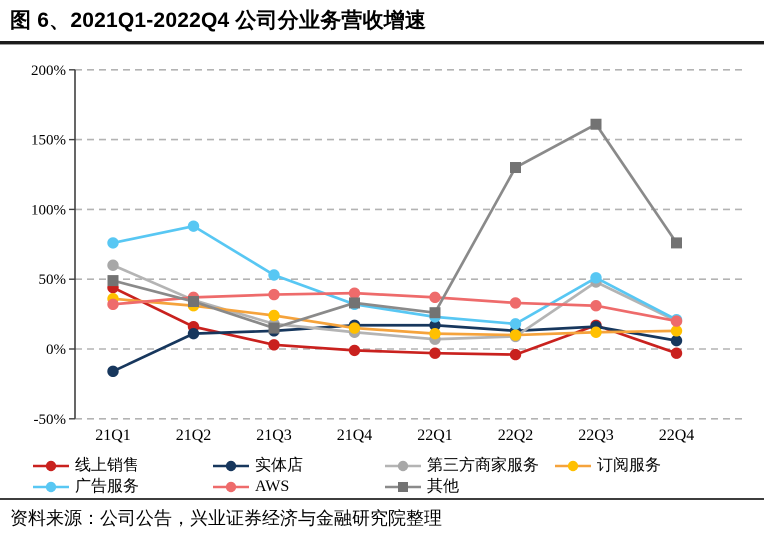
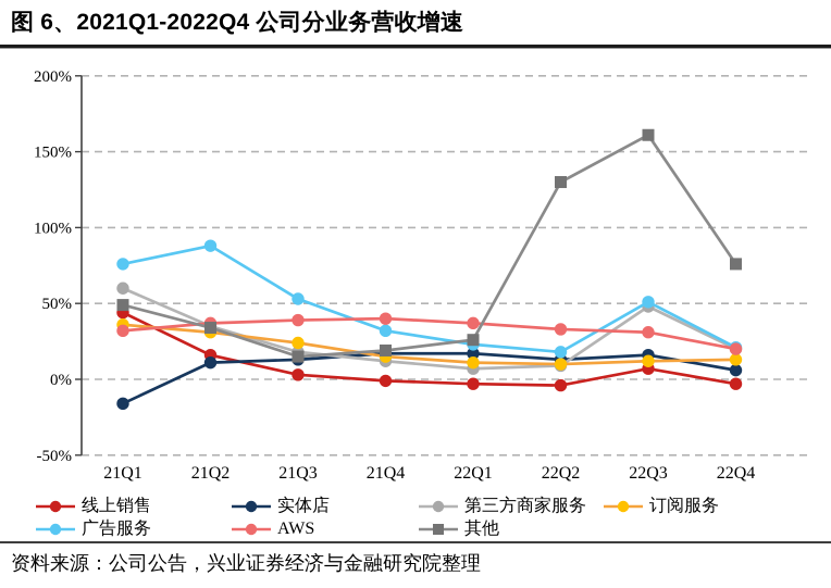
其他/21Q4: 33% -> 19%
线上销售/22Q3: 17% -> 7%
